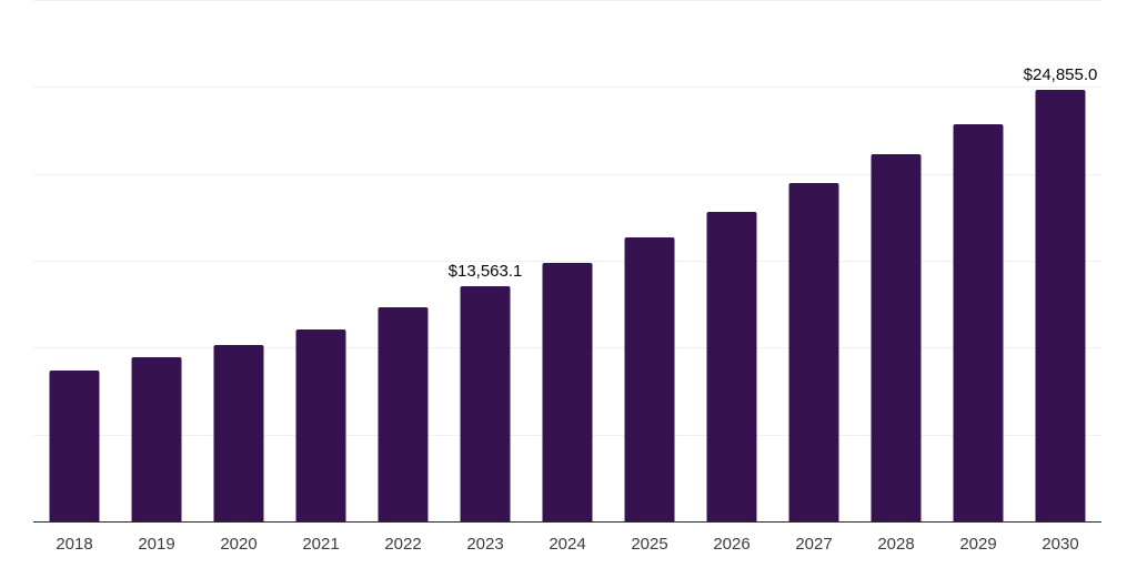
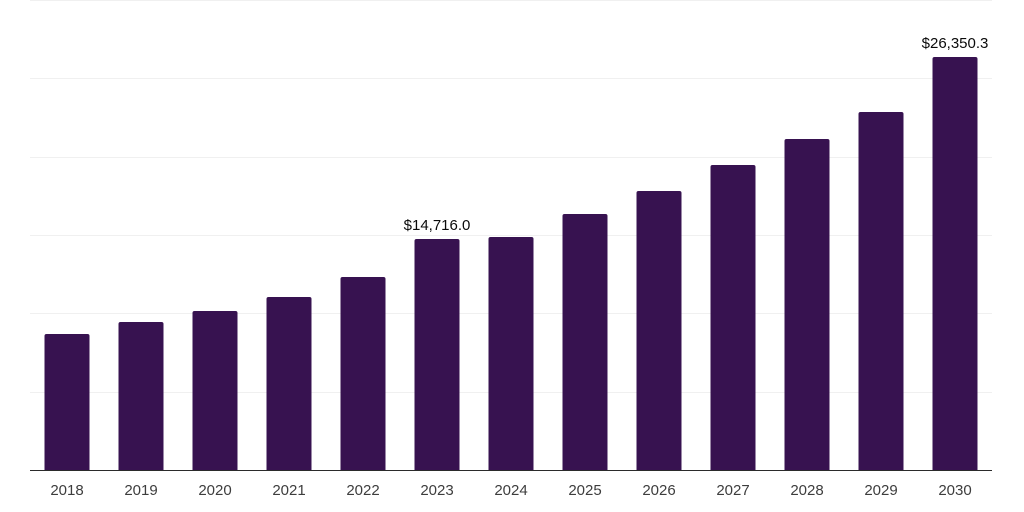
2023: $13,563.1 -> $14,716.0
2030: $24,855.0 -> $26,350.3
